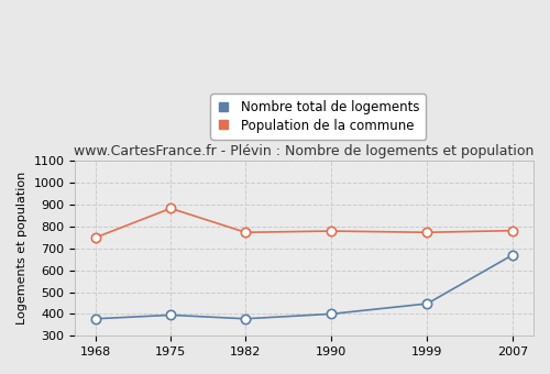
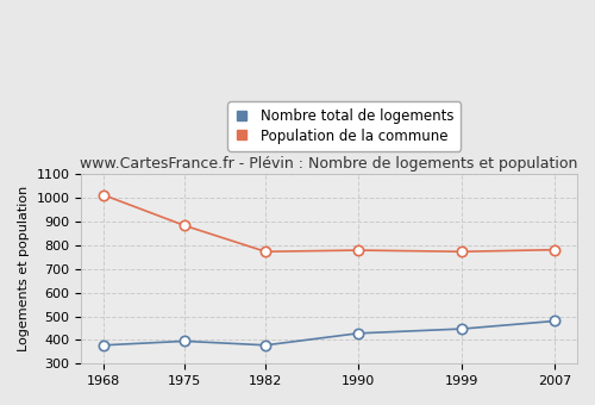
Population de la commune/1968: 750 -> 1010
Nombre total de logements/1990: 400 -> 430
Nombre total de logements/2007: 670 -> 480
